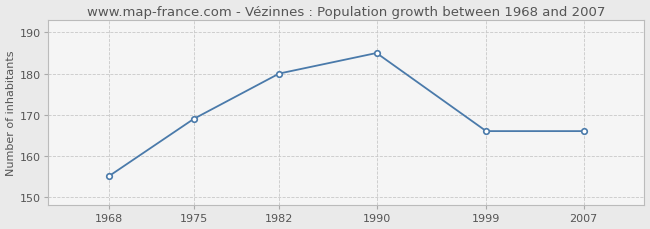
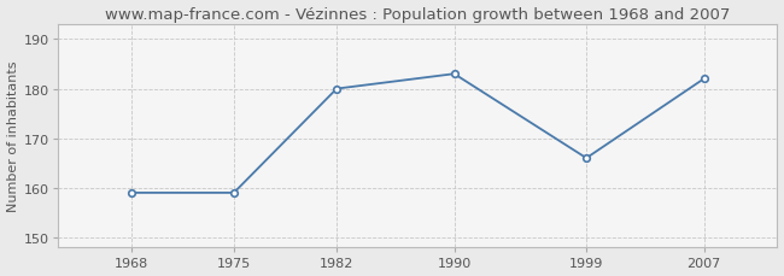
1968: 155 -> 159
1975: 169 -> 159
1990: 185 -> 183
2007: 166 -> 182
